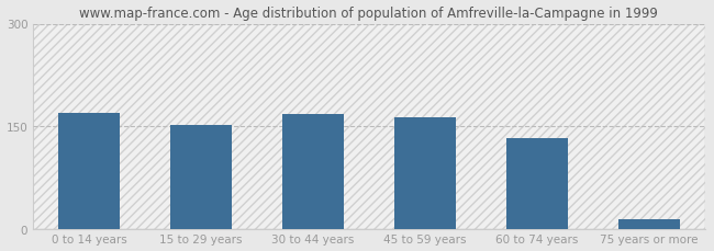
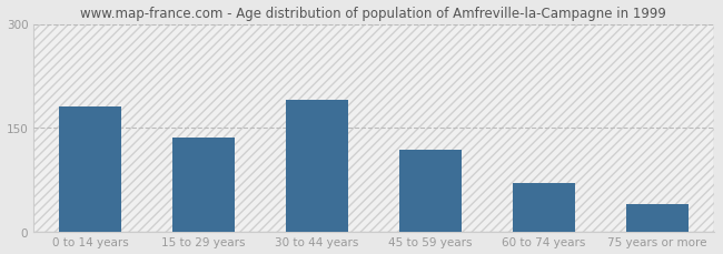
0 to 14 years: 170 -> 180
15 to 29 years: 152 -> 136
30 to 44 years: 168 -> 190
45 to 59 years: 163 -> 118
60 to 74 years: 133 -> 70
75 years or more: 14 -> 40
